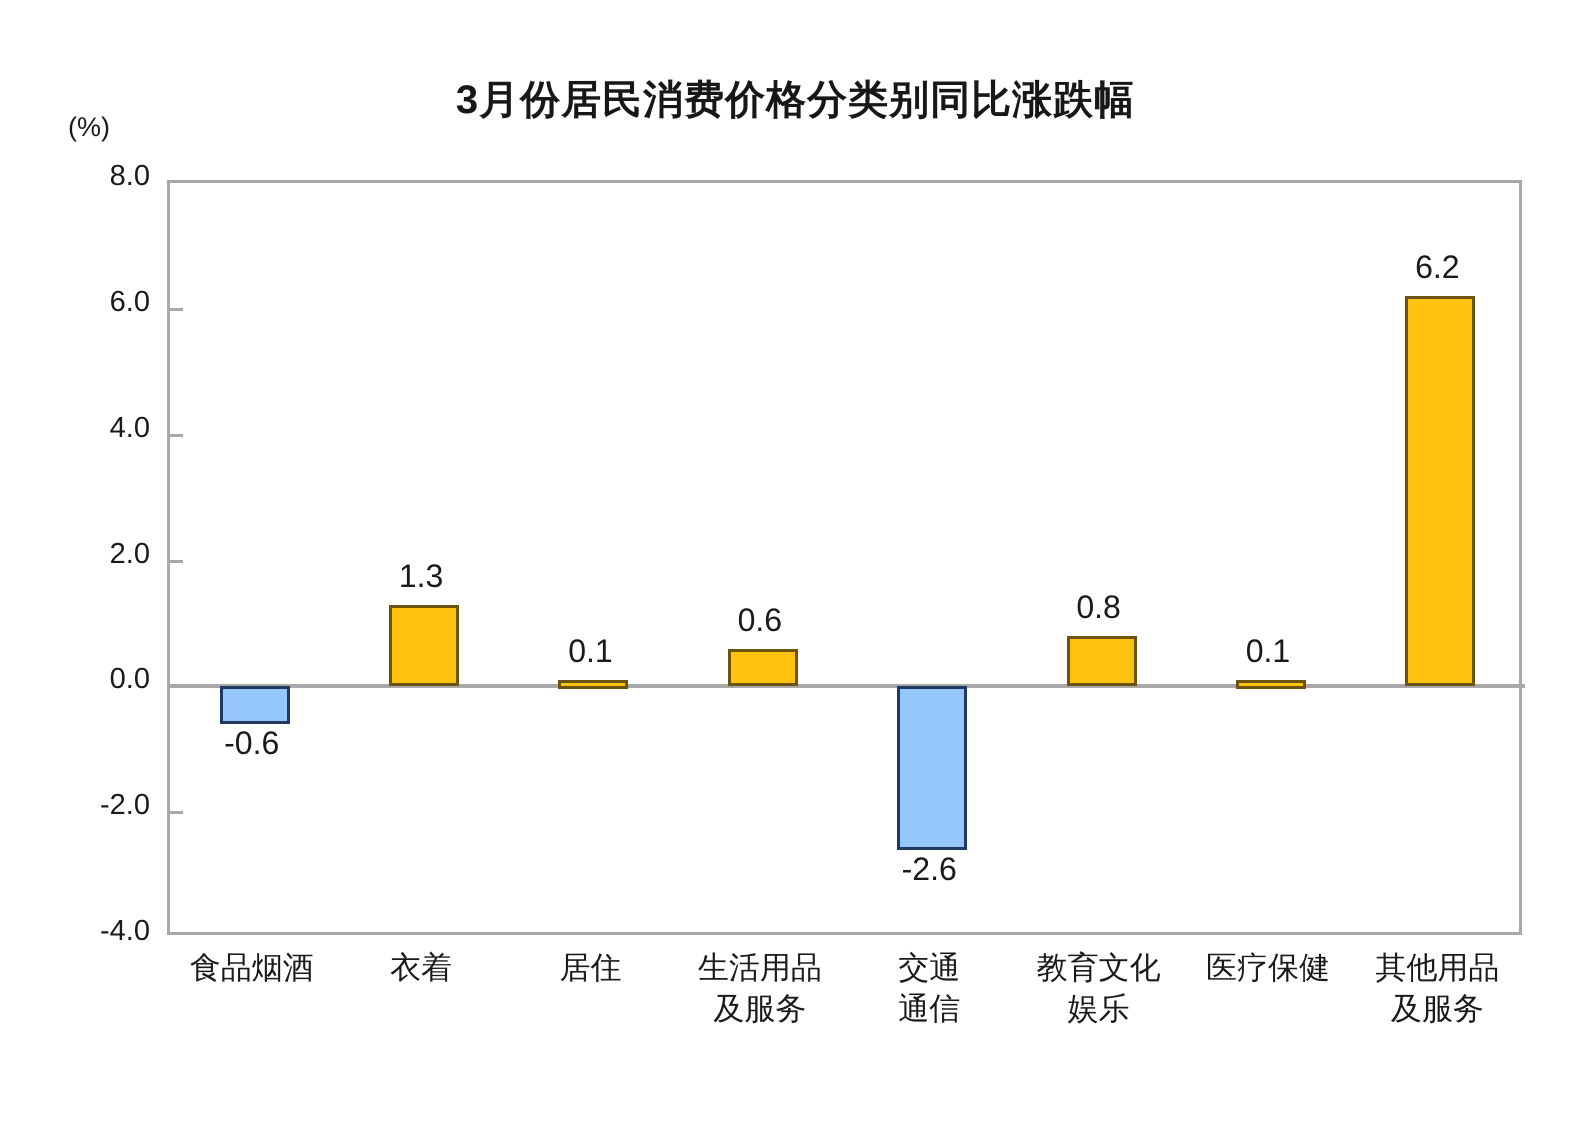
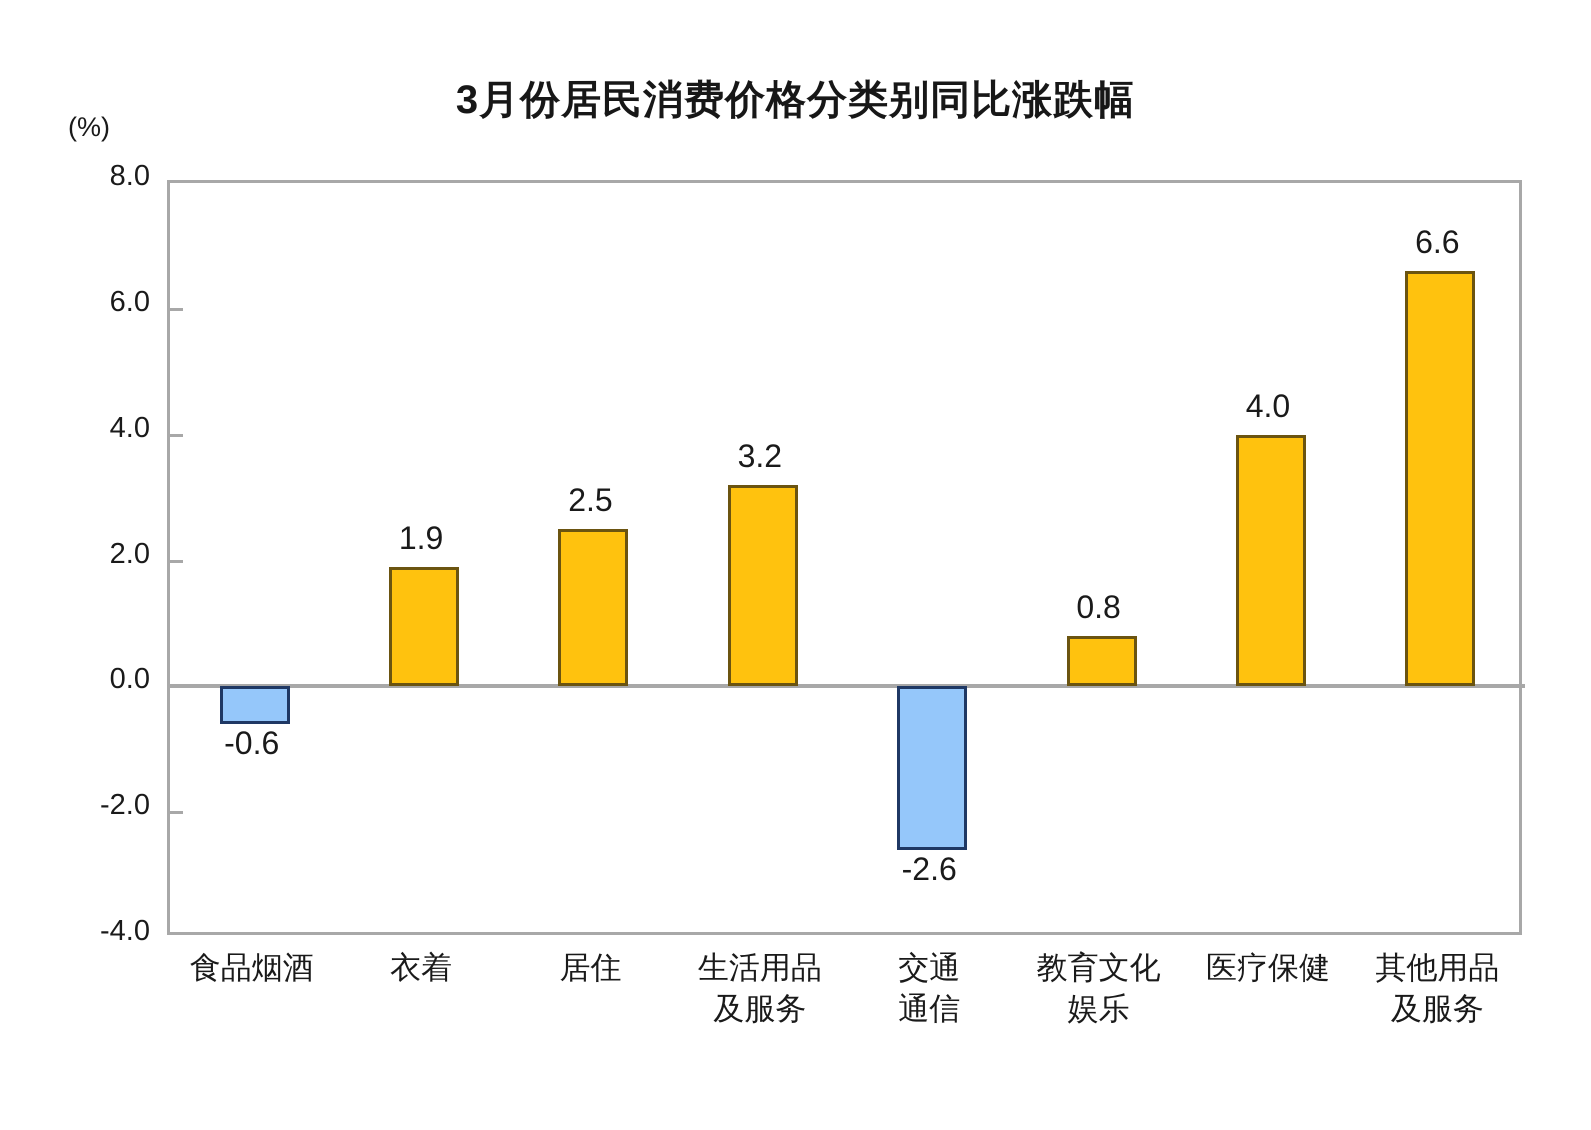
衣着: 1.3 -> 1.9
居住: 0.1 -> 2.5
生活用品 及服务: 0.6 -> 3.2
医疗保健: 0.1 -> 4.0
其他用品 及服务: 6.2 -> 6.6
